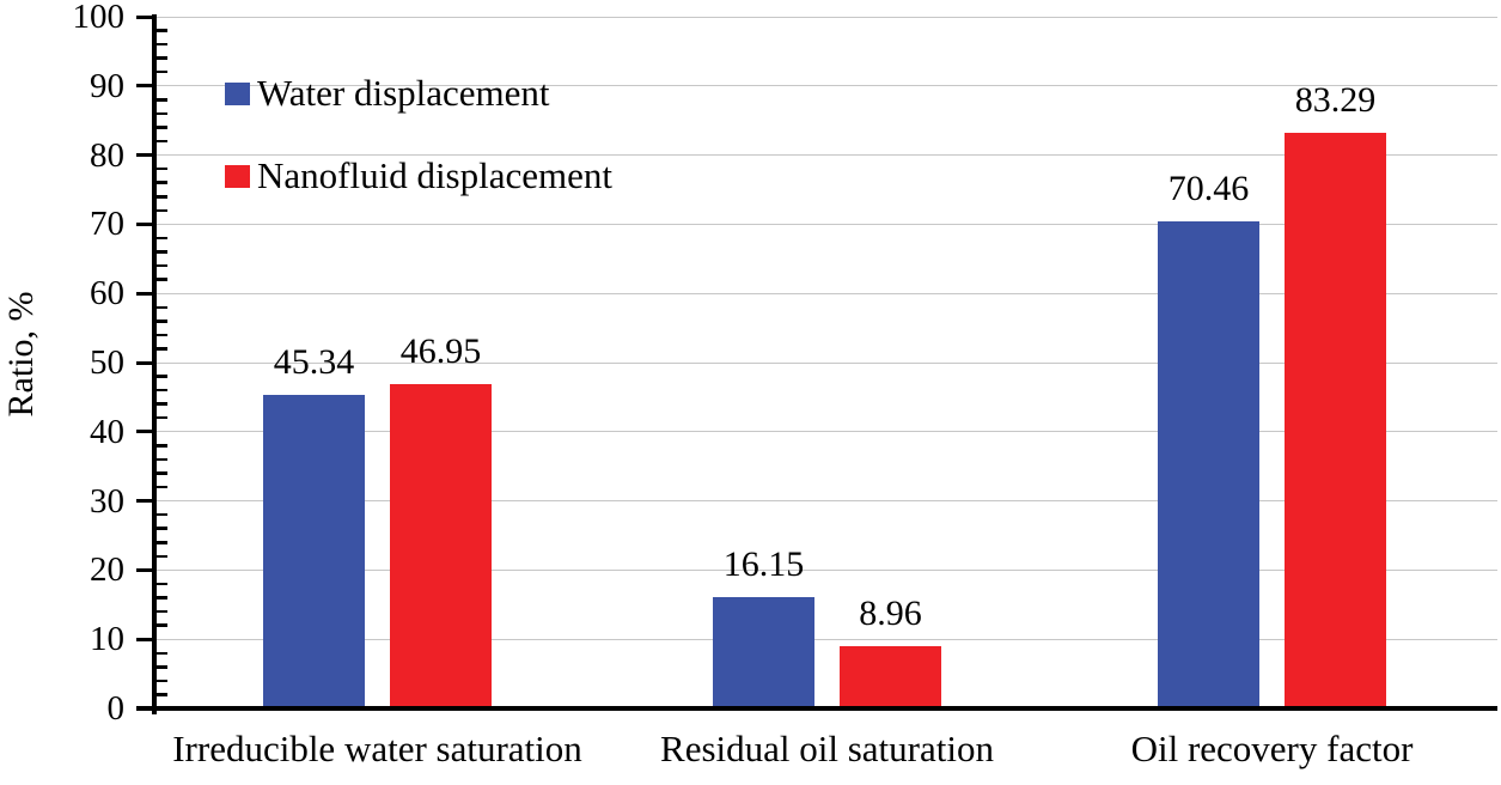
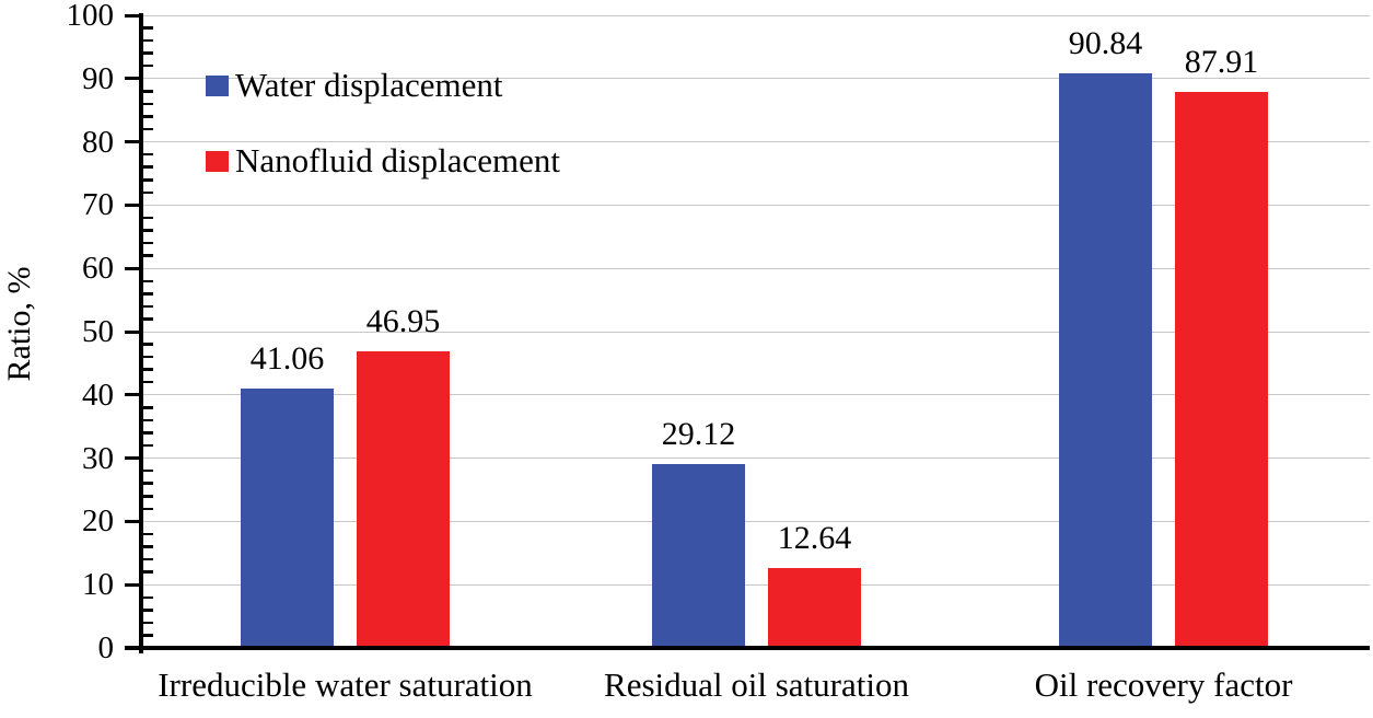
Water displacement/Irreducible water saturation: 45.34 -> 41.06
Water displacement/Residual oil saturation: 16.15 -> 29.12
Nanofluid displacement/Residual oil saturation: 8.96 -> 12.64
Water displacement/Oil recovery factor: 70.46 -> 90.84
Nanofluid displacement/Oil recovery factor: 83.29 -> 87.91
